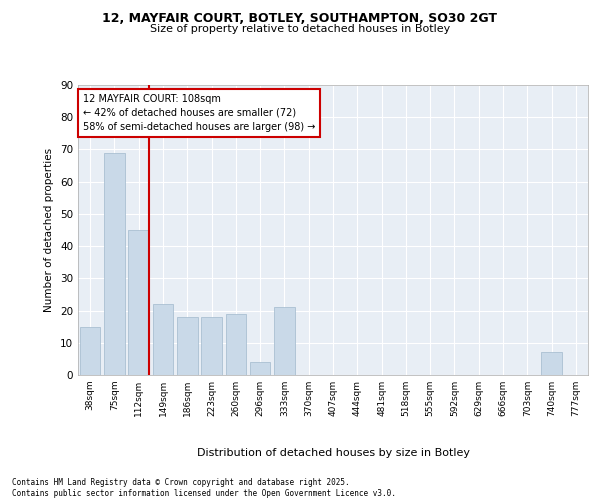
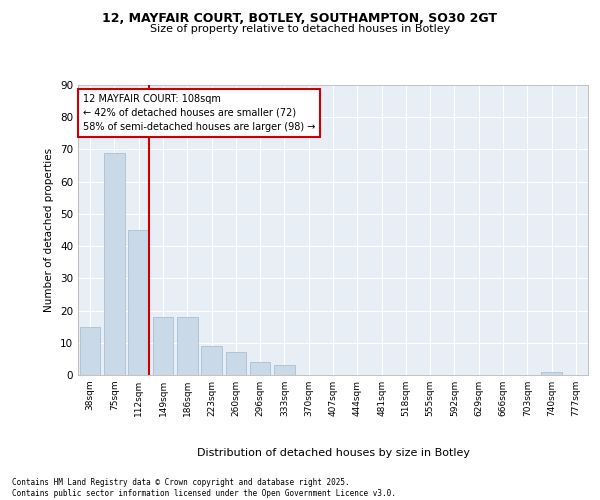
149sqm: 22 -> 18
223sqm: 18 -> 9
260sqm: 19 -> 7
333sqm: 21 -> 3
740sqm: 7 -> 1
